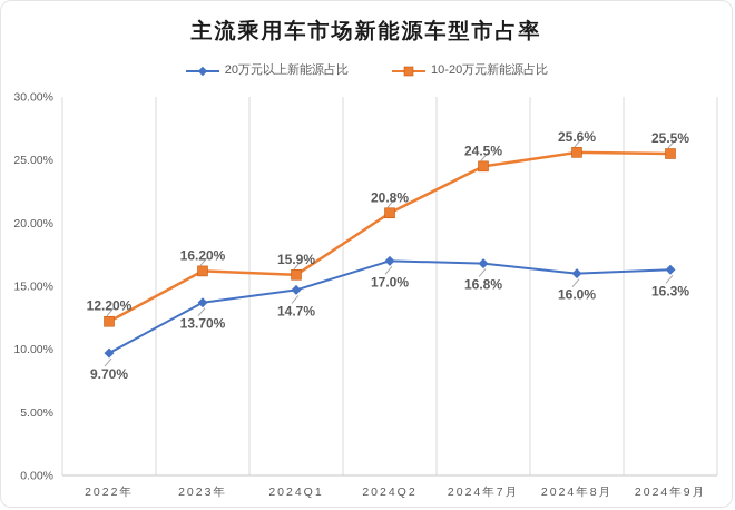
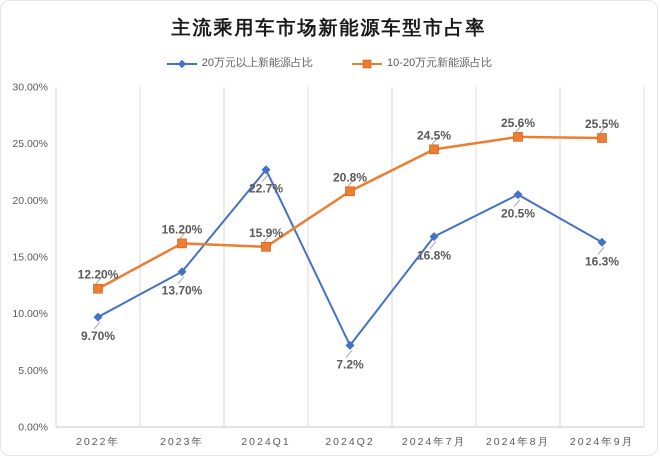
20万元以上新能源占比/2024Q1: 14.7% -> 22.7%
20万元以上新能源占比/2024Q2: 17.0% -> 7.2%
20万元以上新能源占比/2024年8月: 16.0% -> 20.5%
